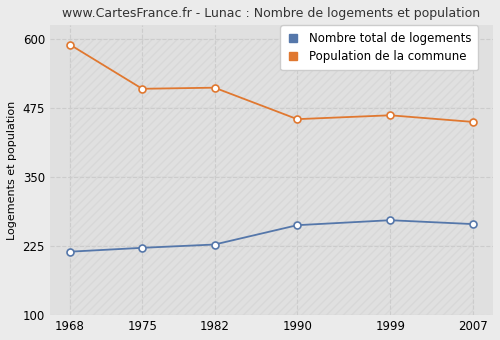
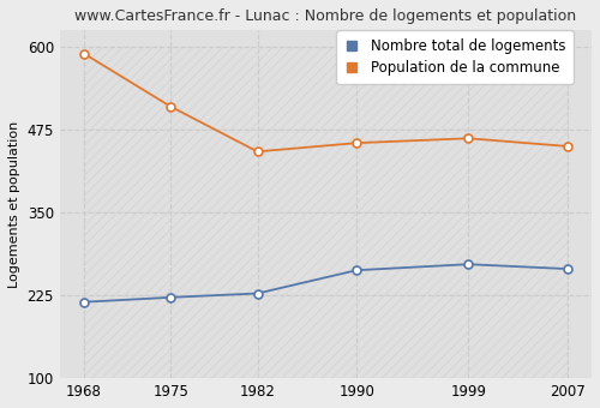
Population de la commune/1982: 512 -> 442
